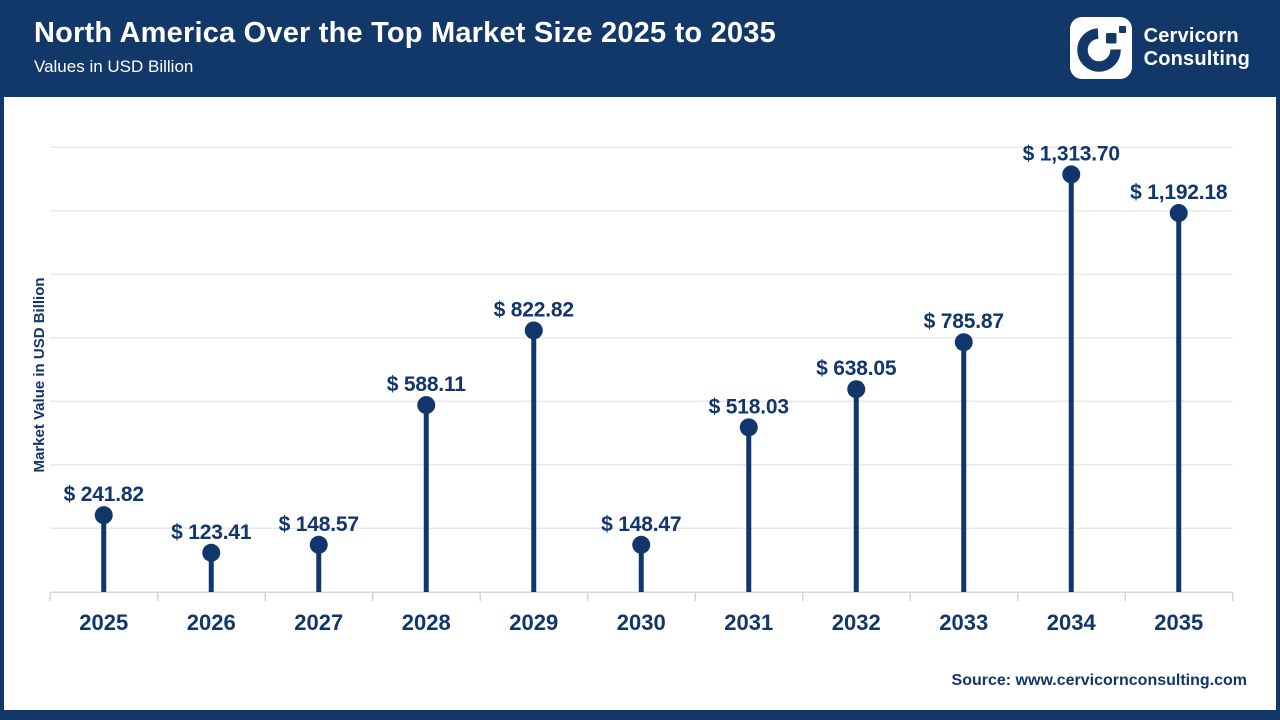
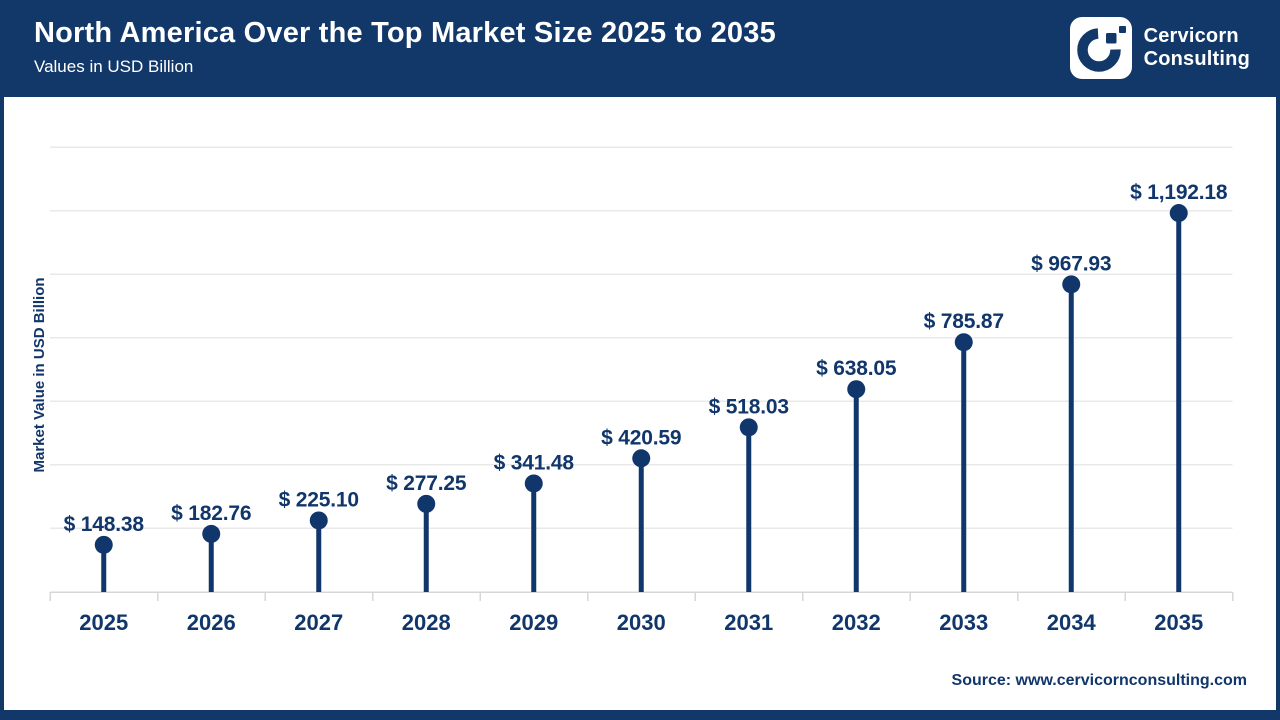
2025: 241.82 -> 148.38
2026: 123.41 -> 182.76
2027: 148.57 -> 225.10
2028: 588.11 -> 277.25
2029: 822.82 -> 341.48
2030: 148.47 -> 420.59
2034: 1,313.70 -> 967.93
